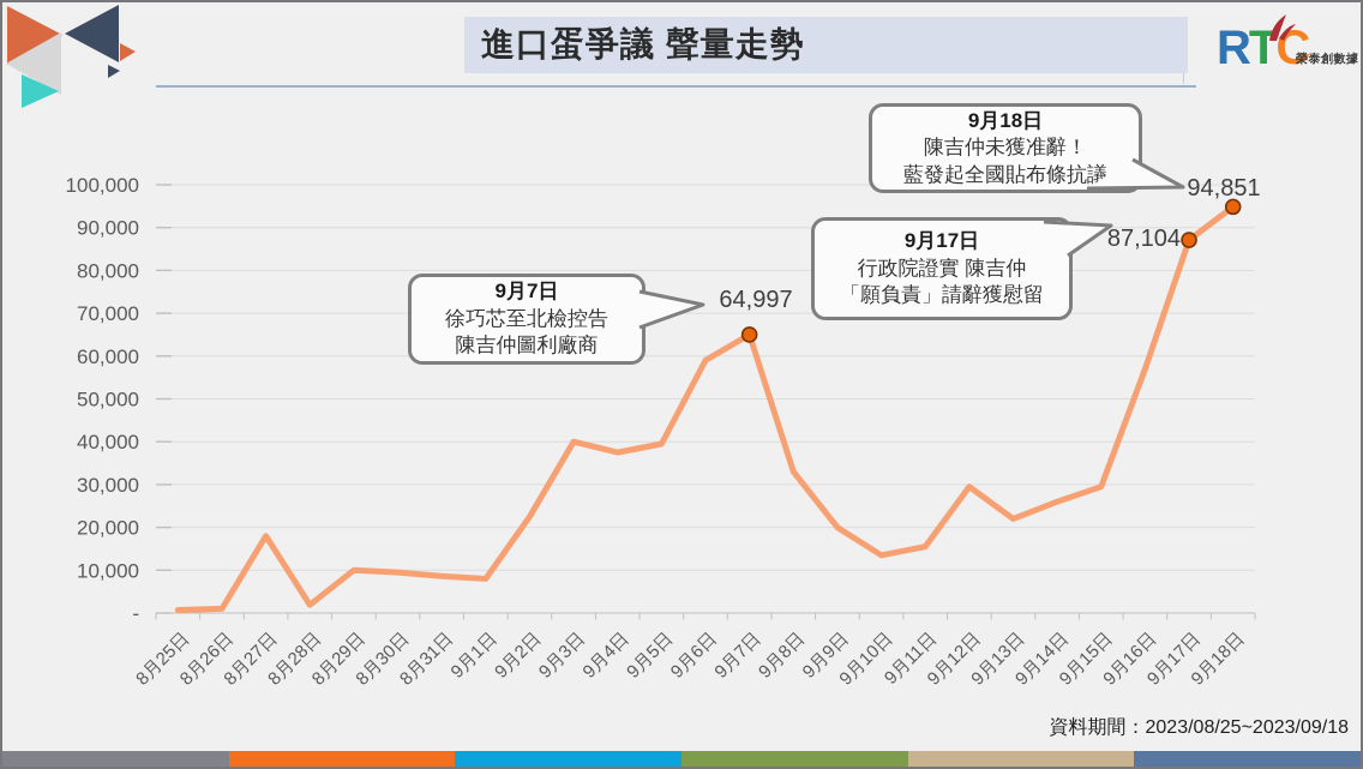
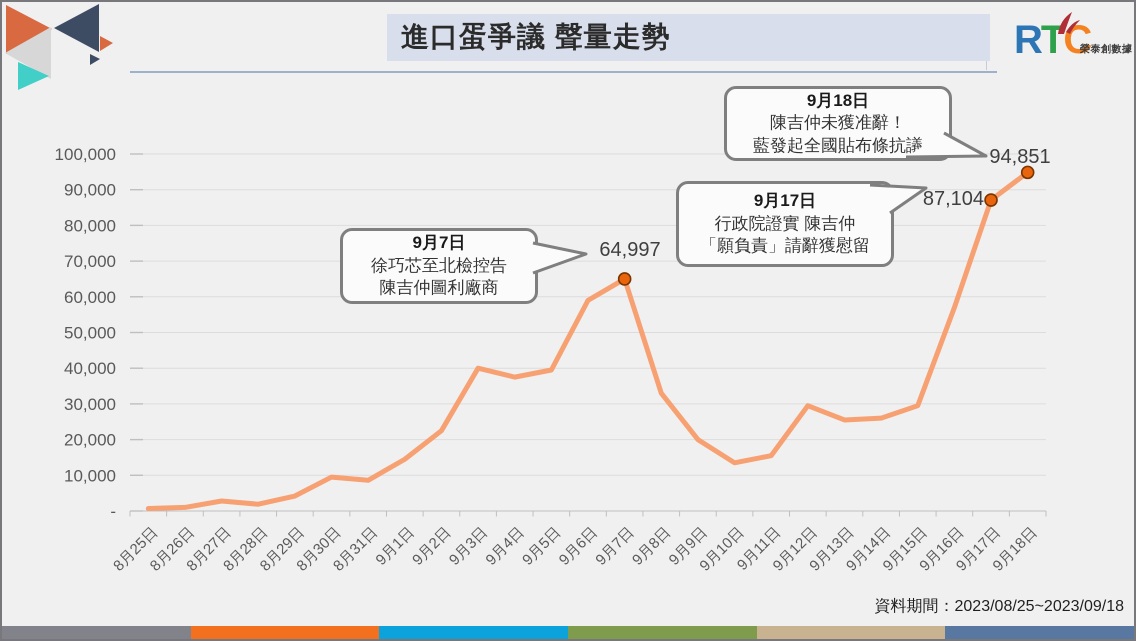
8月27日: 18000 -> 3000
8月29日: 10000 -> 4000
9月1日: 8000 -> 14000
9月13日: 22000 -> 26000
